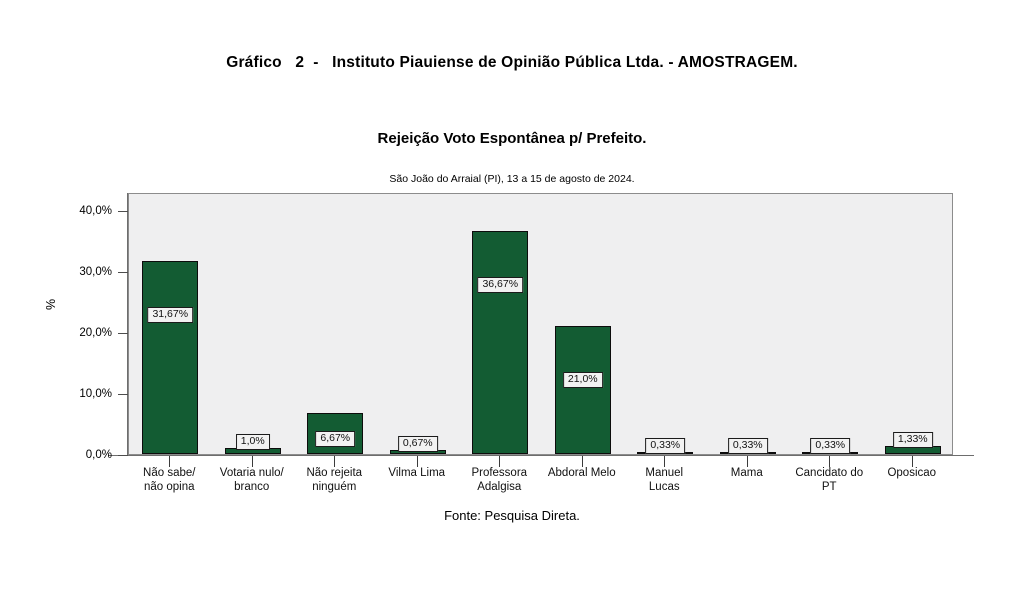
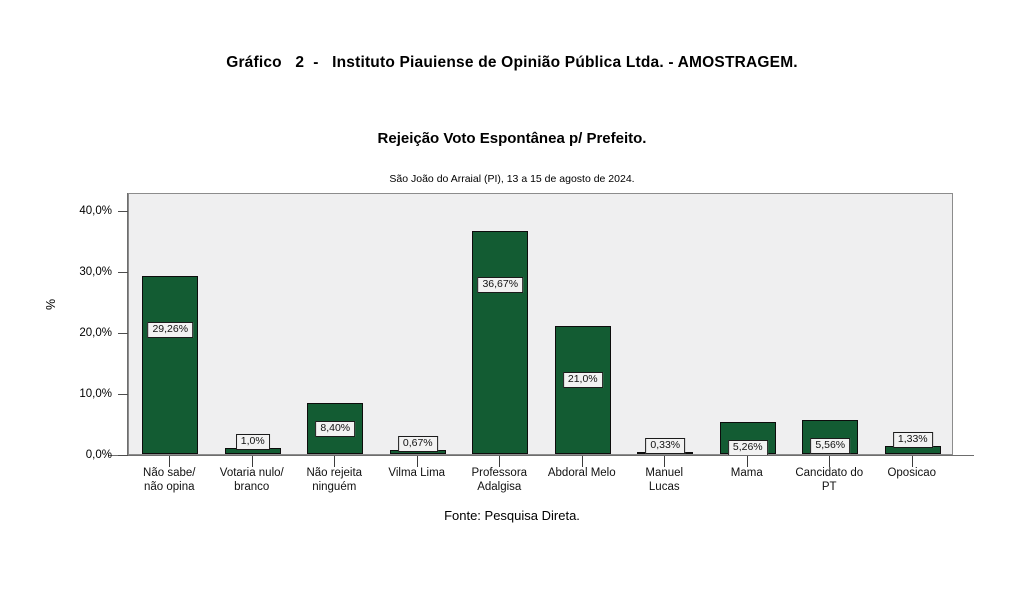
Não sabe/ não opina: 31,67% -> 29,26%
Não rejeita ninguém: 6,67% -> 8,40%
Mama: 0,33% -> 5,26%
Cancidato do PT: 0,33% -> 5,56%
